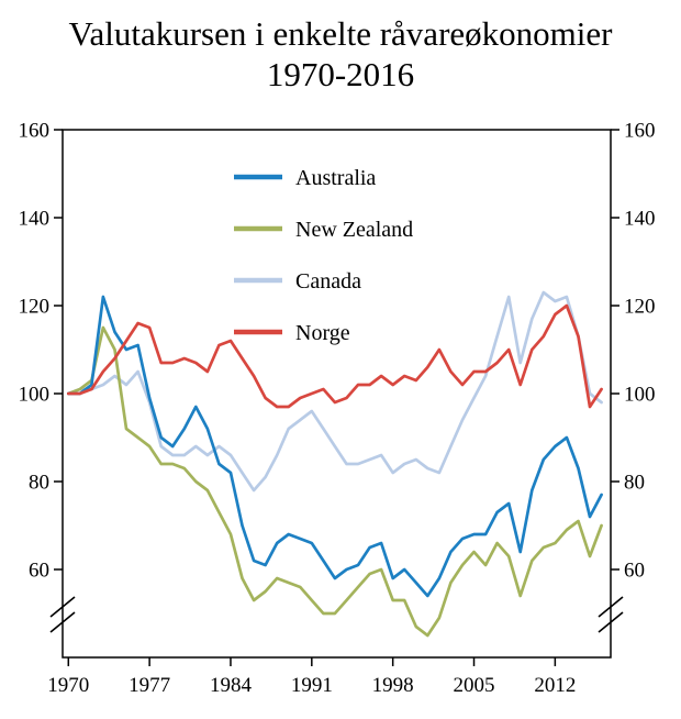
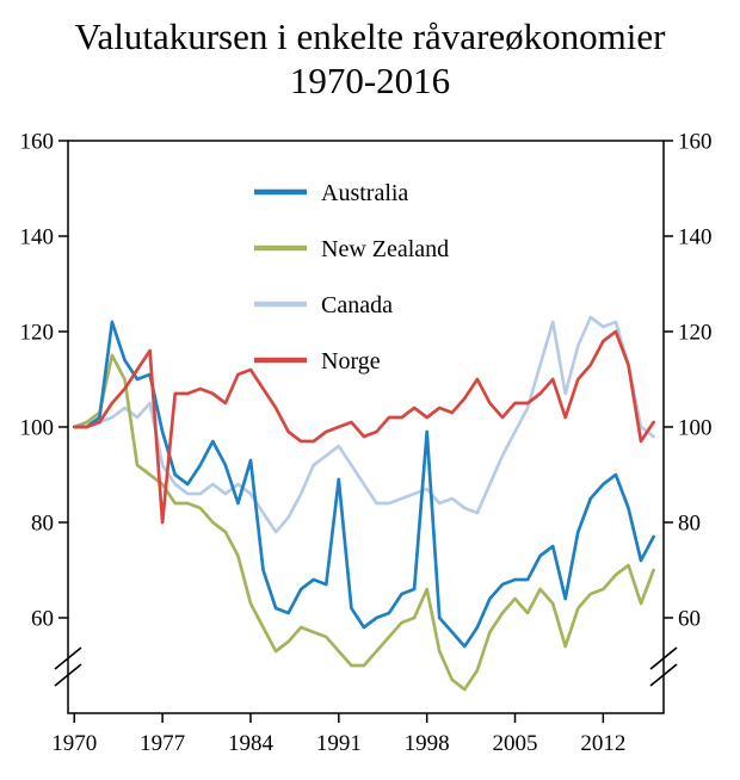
Canada/1977: 98 -> 92
Norge/1977: 115 -> 80
Australia/1984: 82 -> 93
New Zealand/1984: 68 -> 63
Australia/1991: 66 -> 89
Australia/1998: 58 -> 99
New Zealand/1998: 53 -> 66
Canada/1998: 82 -> 87
